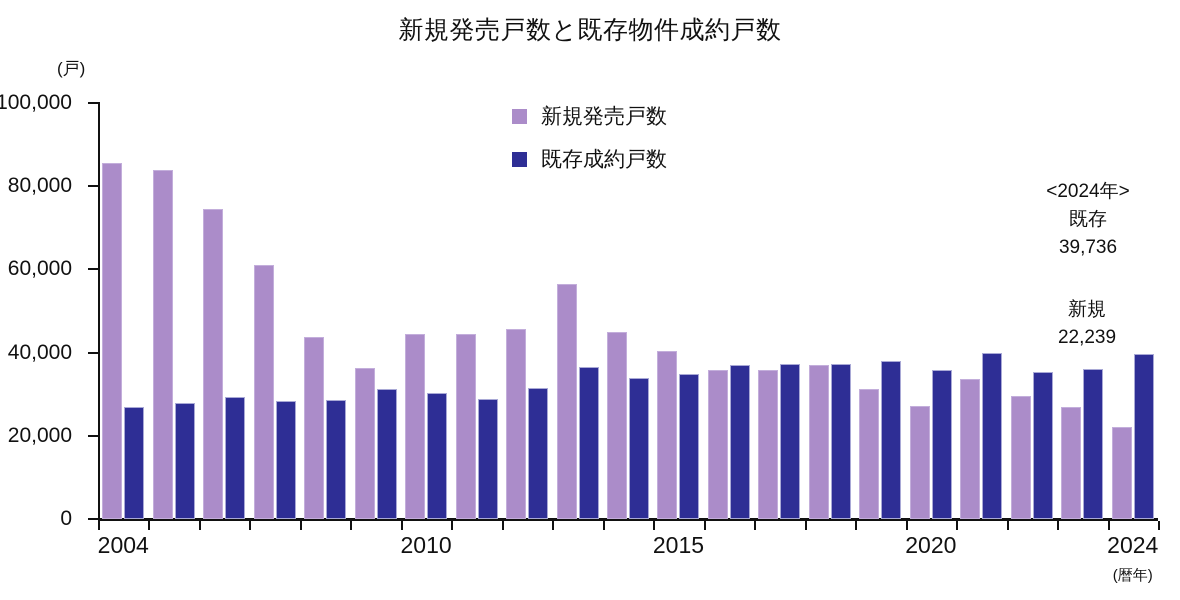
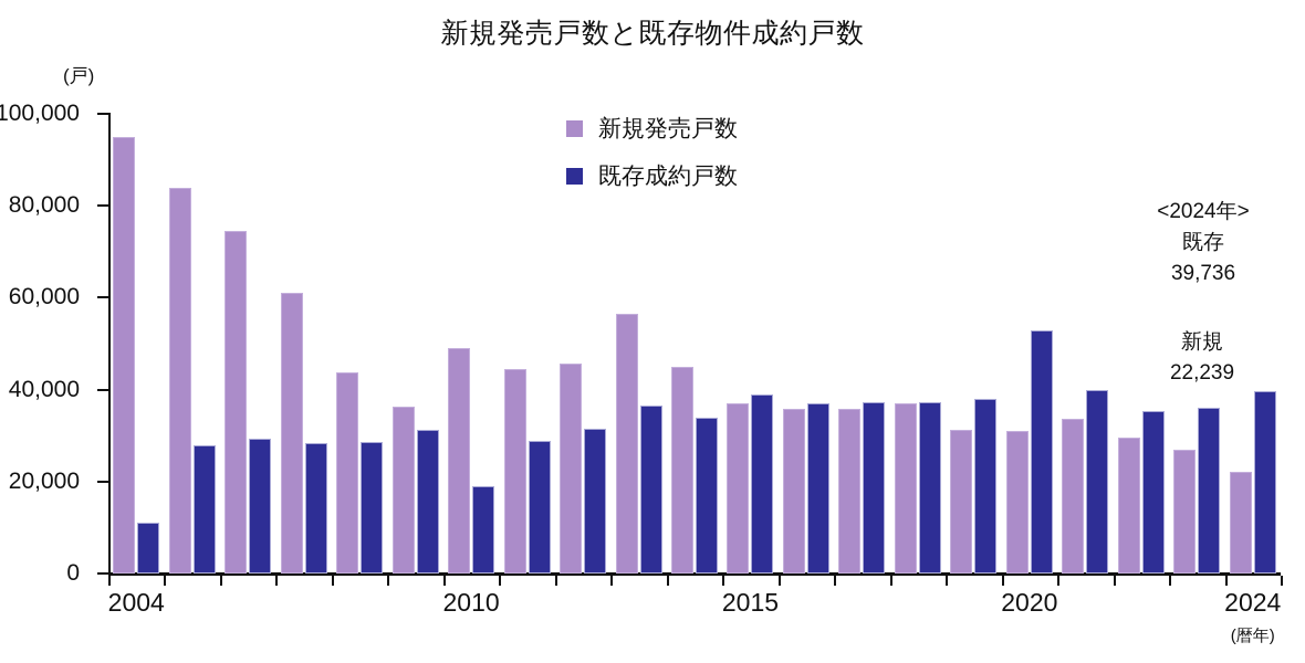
新規発売戸数/2004: 86000 -> 95000
既存成約戸数/2004: 27000 -> 11000
新規発売戸数/2010: 44000 -> 49000
既存成約戸数/2010: 30000 -> 19000
新規発売戸数/2015: 40000 -> 37000
既存成約戸数/2015: 35000 -> 39000
新規発売戸数/2020: 27000 -> 31000
既存成約戸数/2020: 36000 -> 53000
